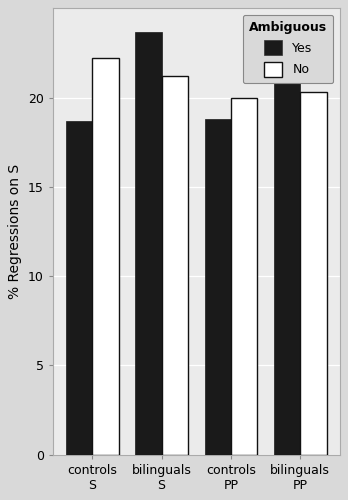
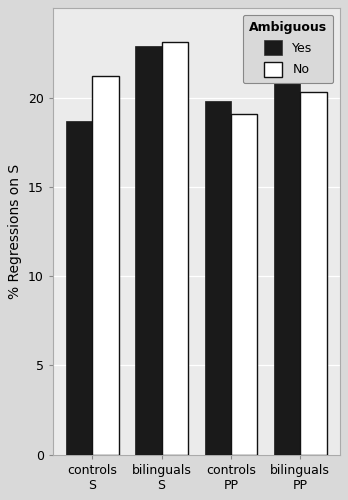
No/controls S: 22.2 -> 21.2
Yes/bilinguals S: 23.7 -> 22.9
No/bilinguals S: 21.2 -> 23.1
Yes/controls PP: 18.8 -> 19.8
No/controls PP: 20.0 -> 19.1
